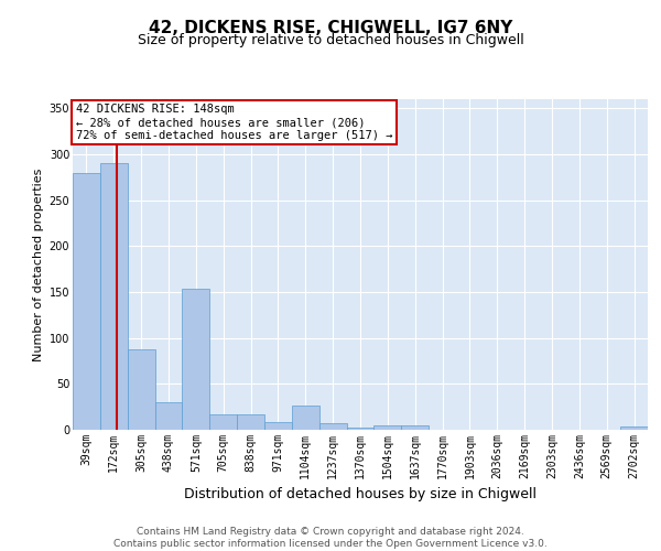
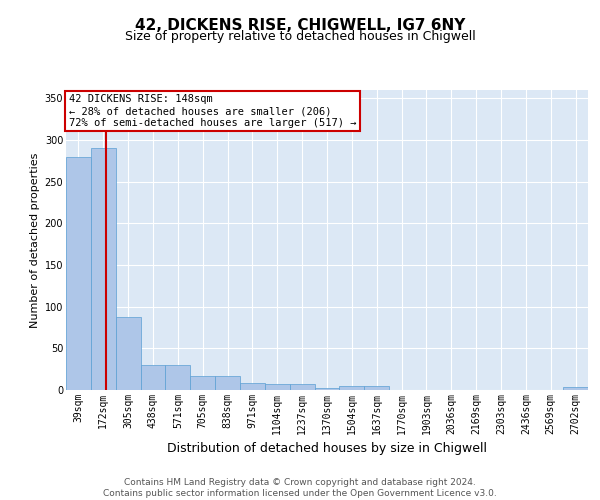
571sqm: 154 -> 30
1104sqm: 26 -> 7
